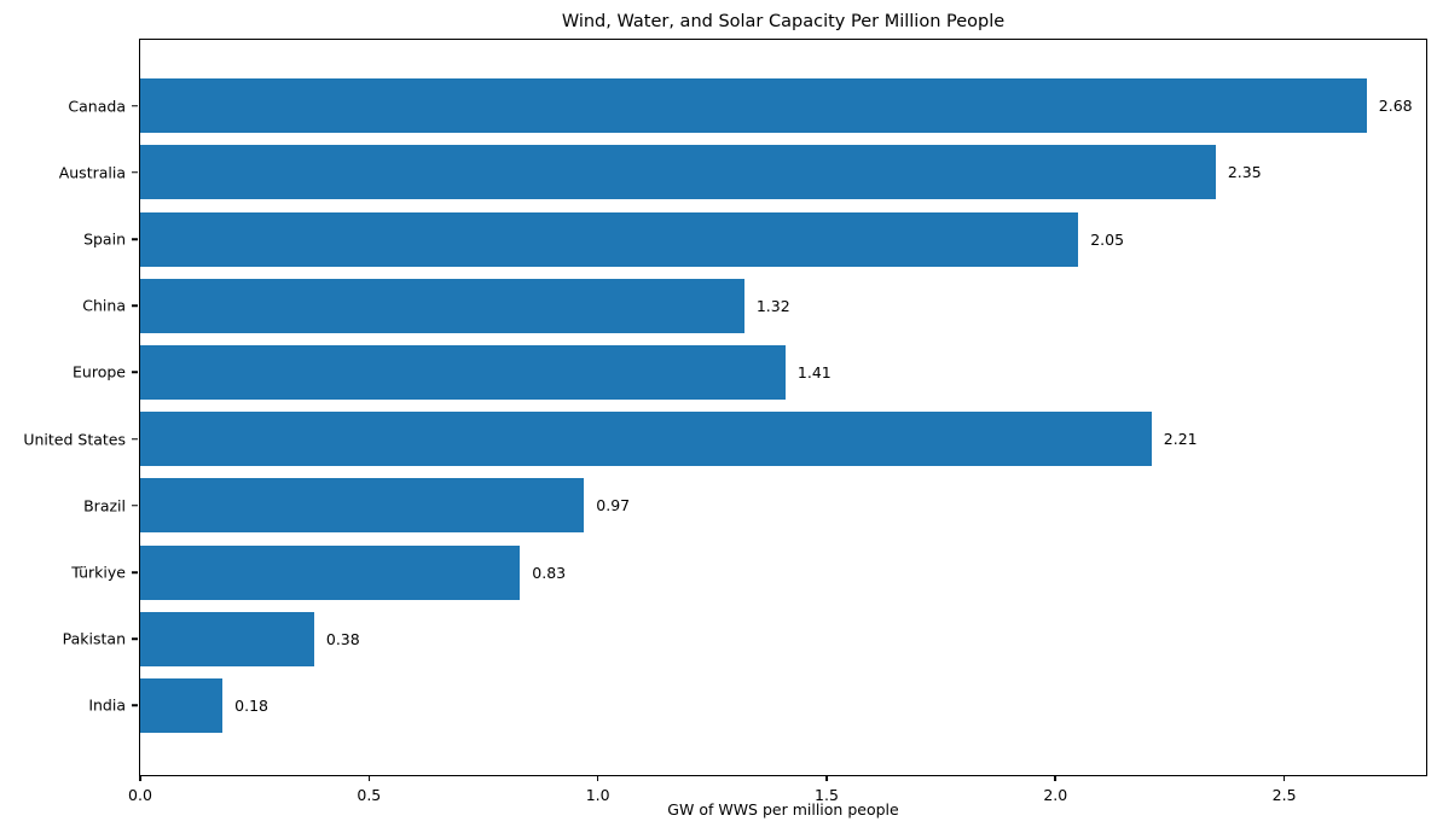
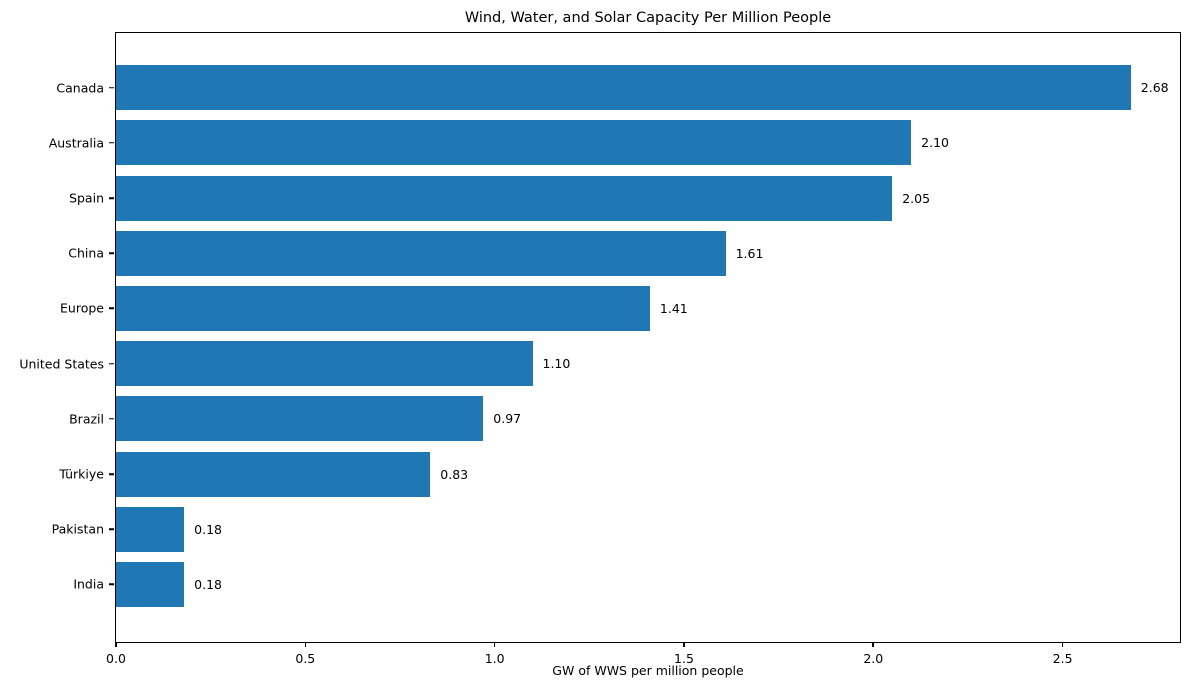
Australia: 2.35 -> 2.10
China: 1.32 -> 1.61
United States: 2.21 -> 1.10
Pakistan: 0.38 -> 0.18
